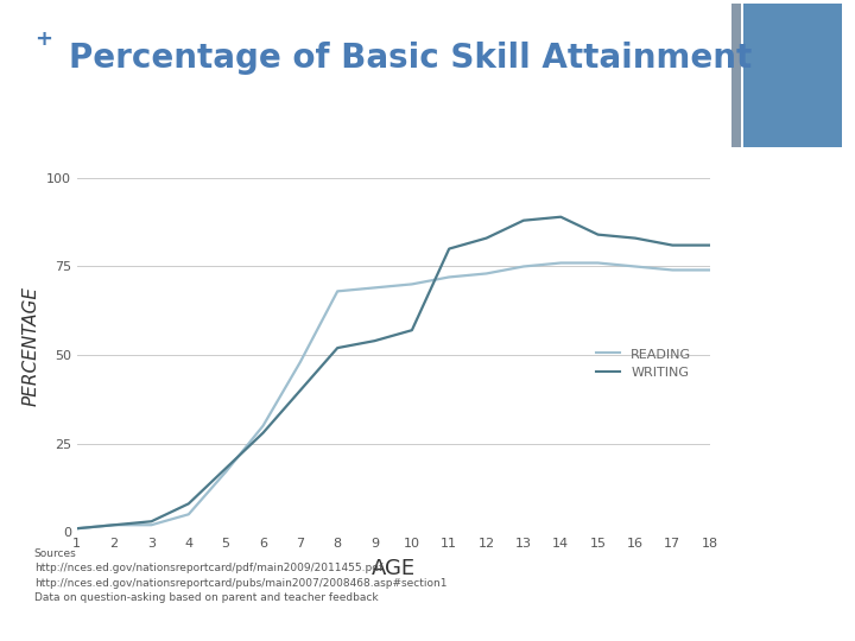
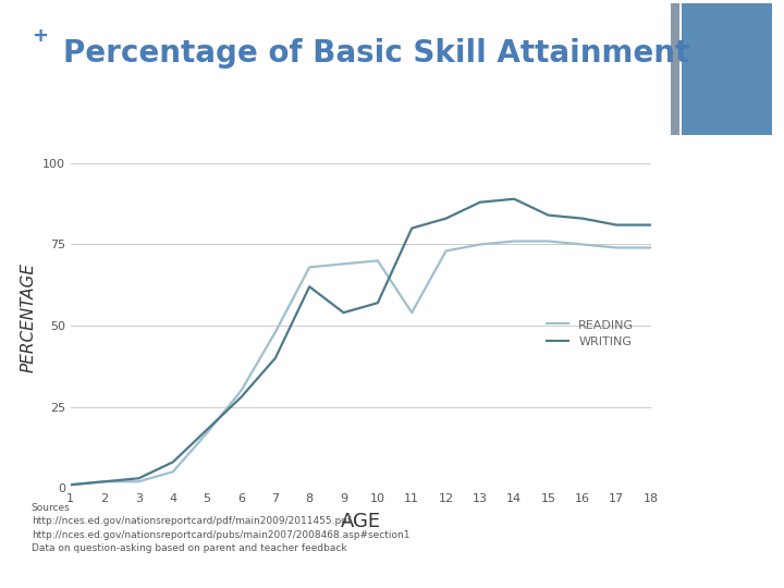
WRITING/8: 52 -> 62
READING/11: 72 -> 54
